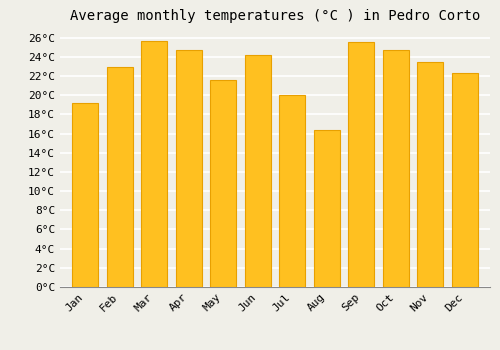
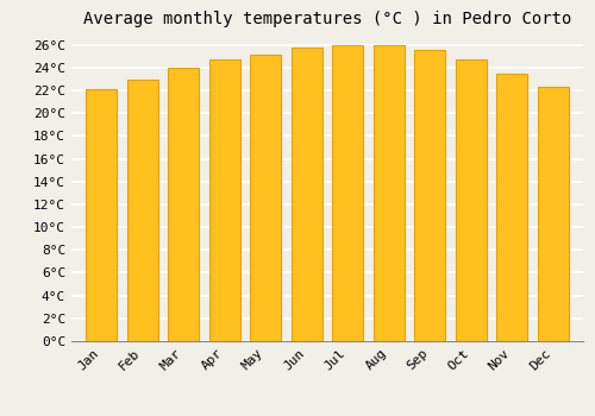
Jan: 19.2°C -> 22.1°C
Mar: 25.6°C -> 24.0°C
May: 21.6°C -> 25.1°C
Jun: 24.2°C -> 25.7°C
Jul: 20.0°C -> 26.0°C
Aug: 16.4°C -> 26.0°C
